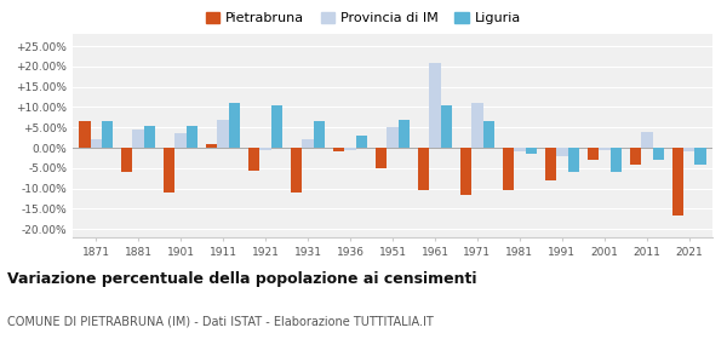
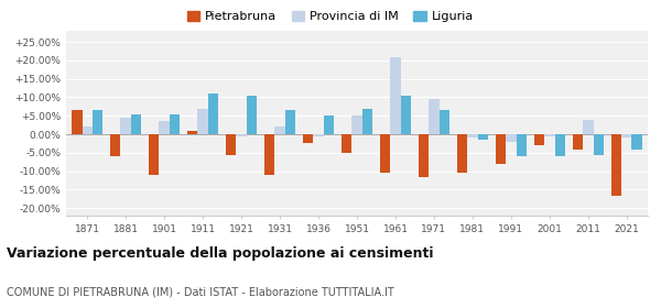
Pietrabruna/1936: -1.0% -> -2.5%
Liguria/1936: 3.0% -> 5.0%
Provincia di IM/1971: 11.0% -> 9.5%
Liguria/2011: -3.0% -> -5.5%
